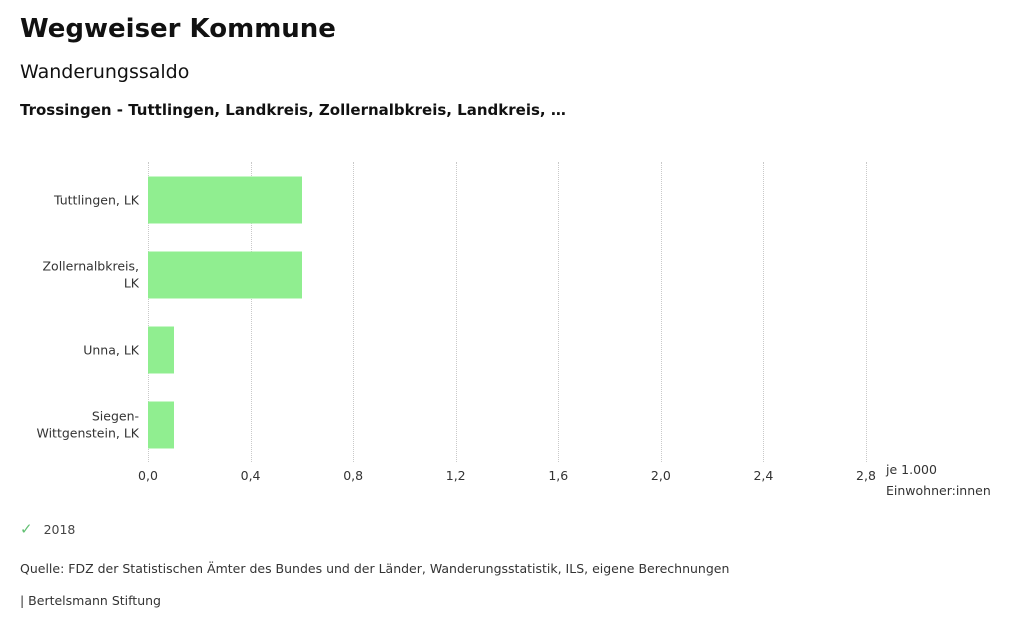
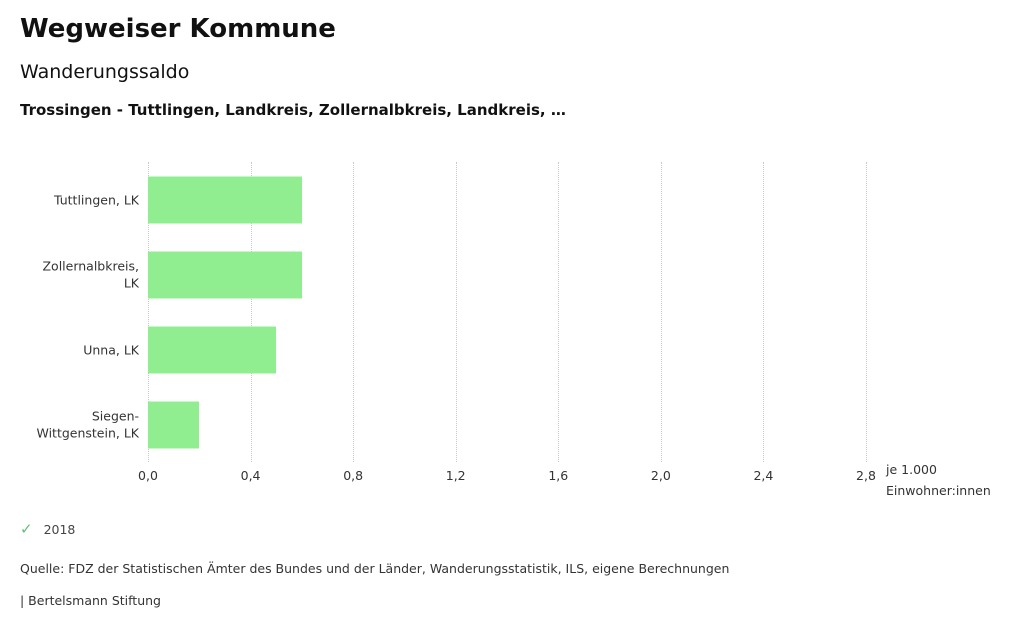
Unna, LK: 0,1 -> 0,5
Siegen-Wittgenstein, LK: 0,1 -> 0,2
